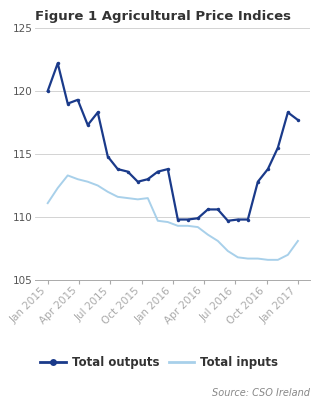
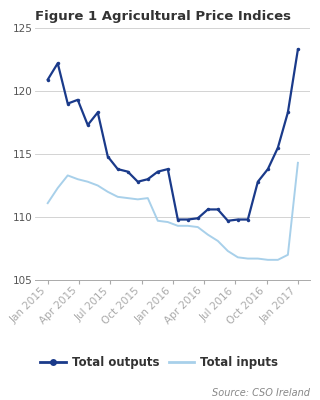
Total outputs/Jan 2015: 120.0 -> 120.9
Total outputs/Jan 2017: 117.7 -> 123.3
Total inputs/Jan 2017: 108.1 -> 114.3
